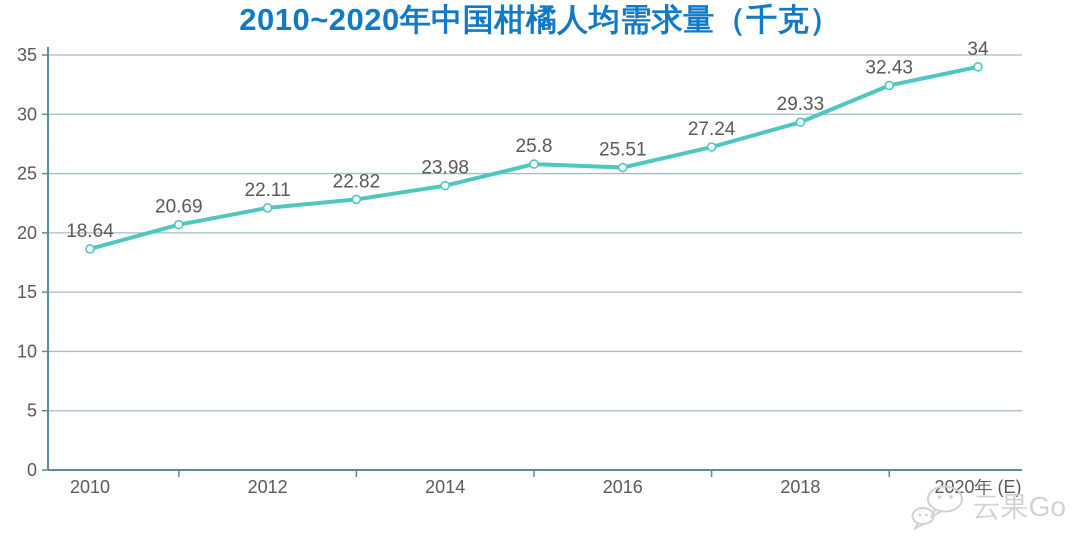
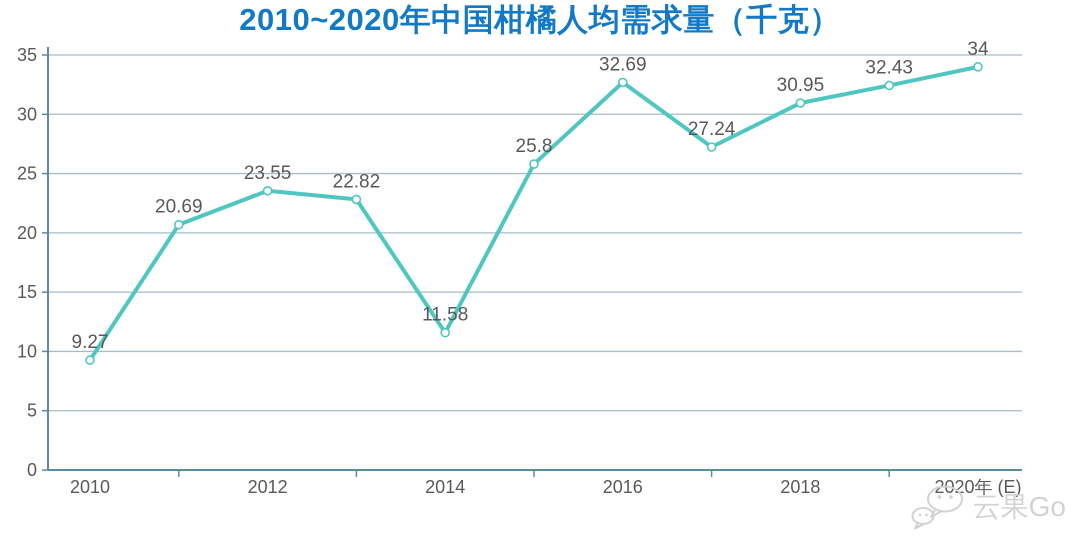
2010: 18.64 -> 9.27
2012: 22.11 -> 23.55
2014: 23.98 -> 11.58
2016: 25.51 -> 32.69
2018: 29.33 -> 30.95
